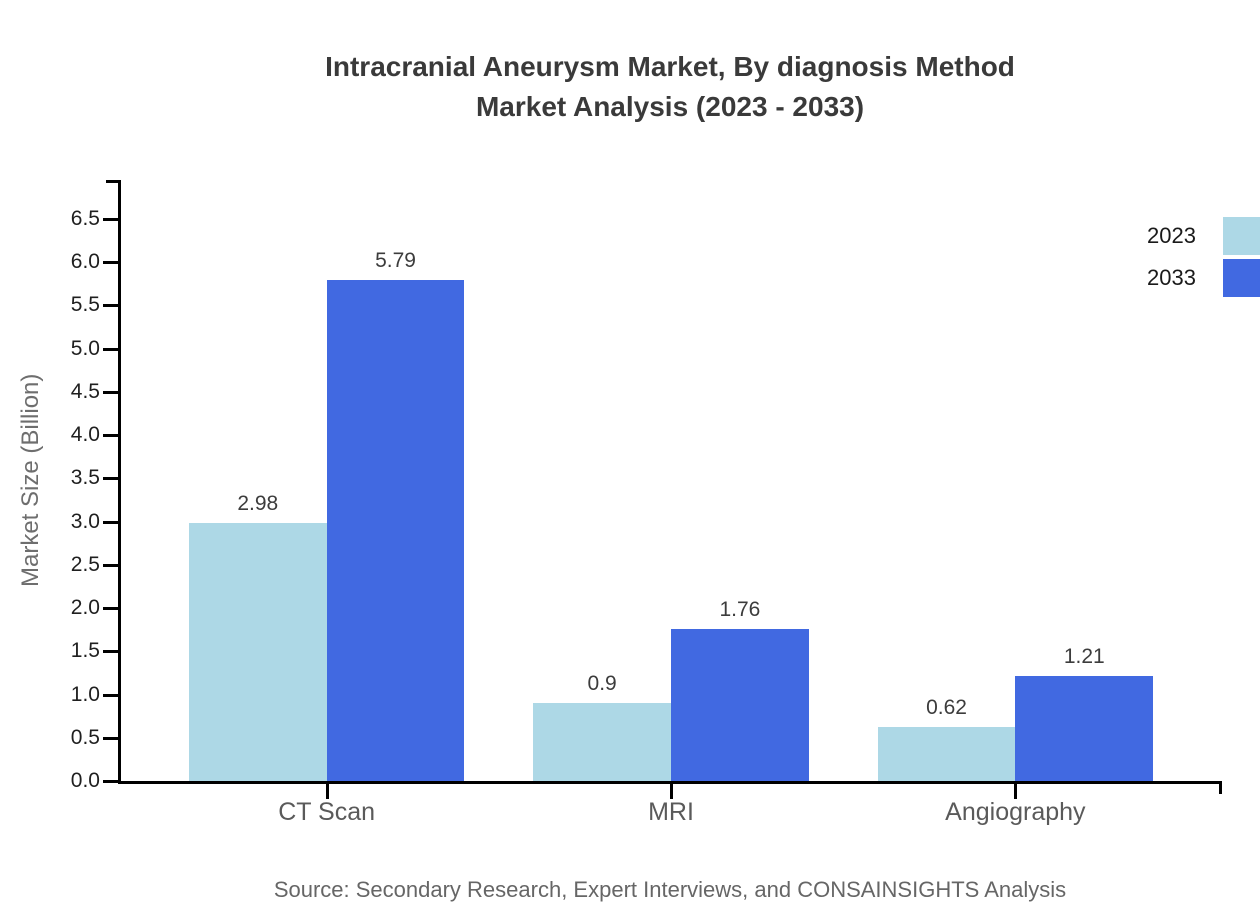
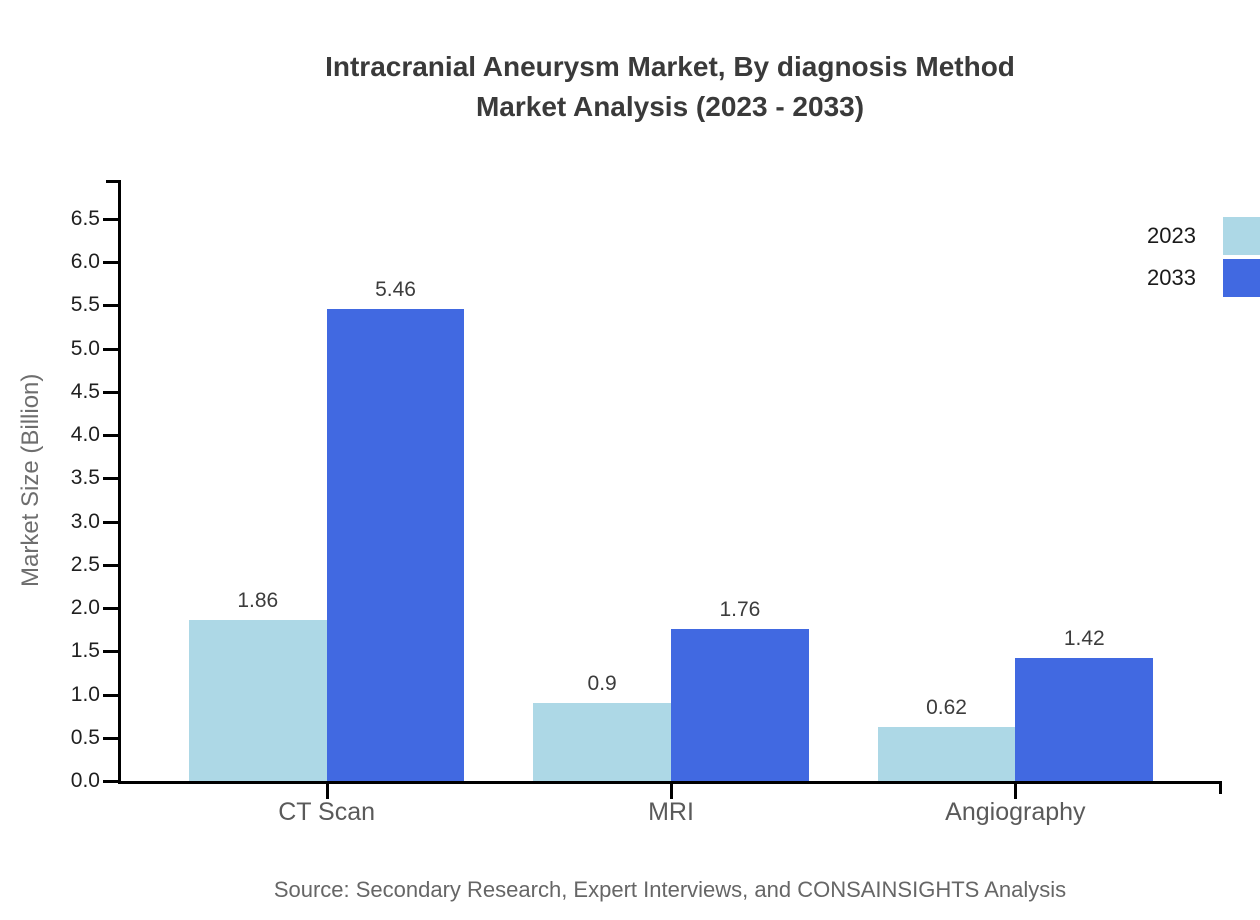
2023/CT Scan: 2.98 -> 1.86
2033/CT Scan: 5.79 -> 5.46
2033/Angiography: 1.21 -> 1.42
